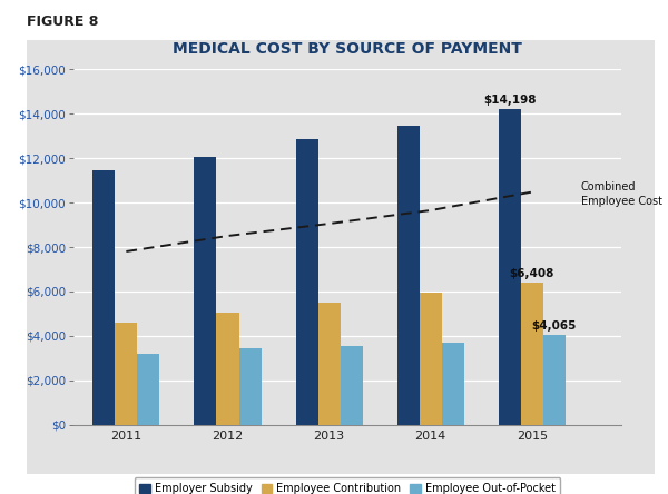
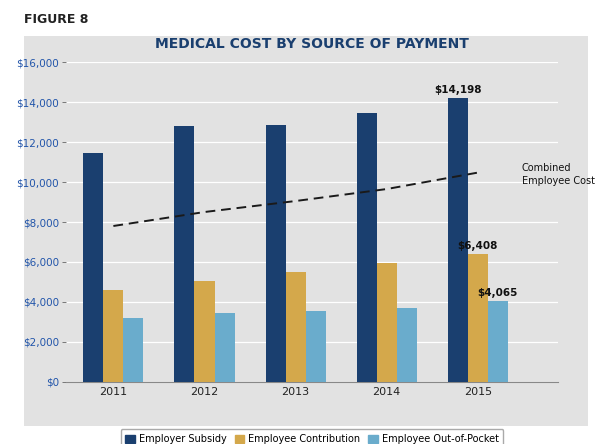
Employer Subsidy/2012: $12,000 -> $12,800
